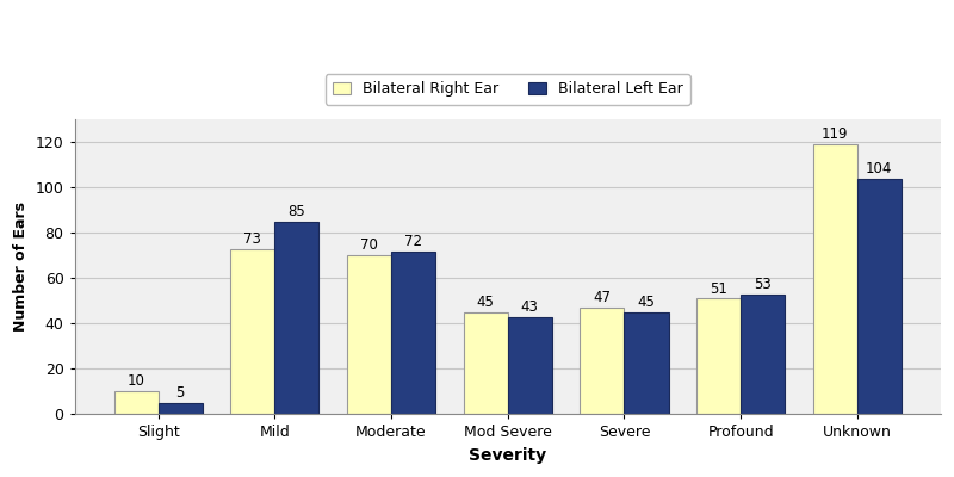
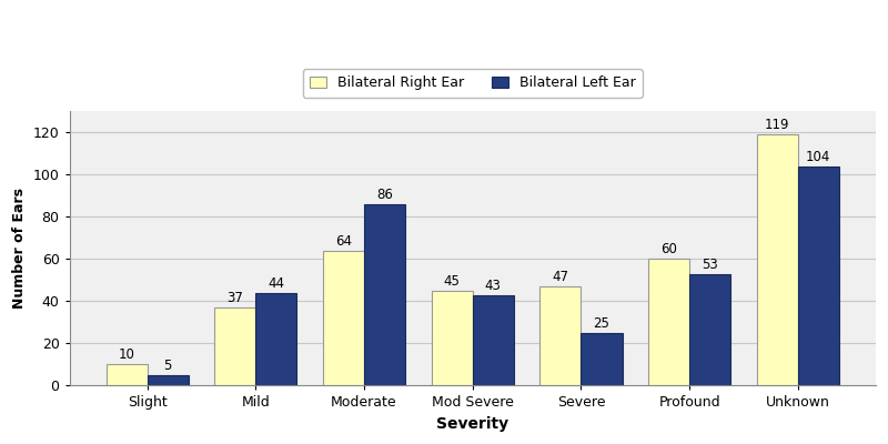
Bilateral Right Ear/Mild: 73 -> 37
Bilateral Left Ear/Mild: 85 -> 44
Bilateral Right Ear/Moderate: 70 -> 64
Bilateral Left Ear/Moderate: 72 -> 86
Bilateral Left Ear/Severe: 45 -> 25
Bilateral Right Ear/Profound: 51 -> 60
